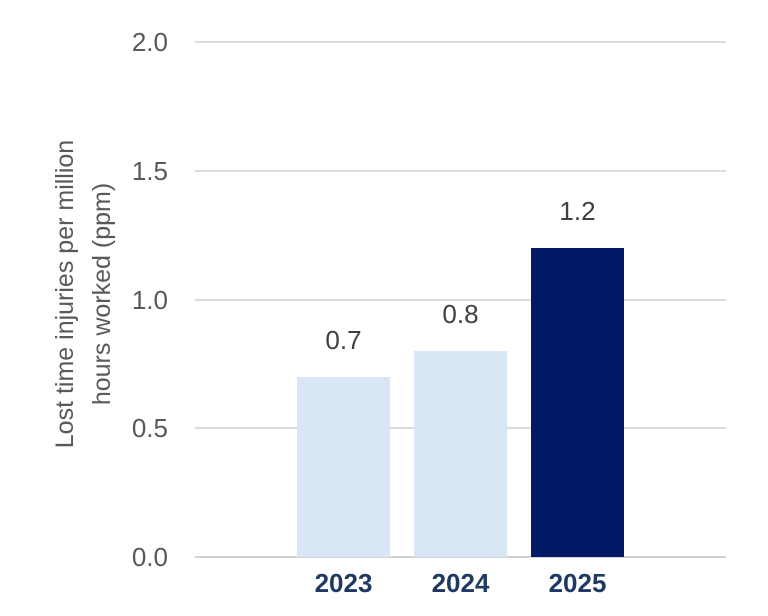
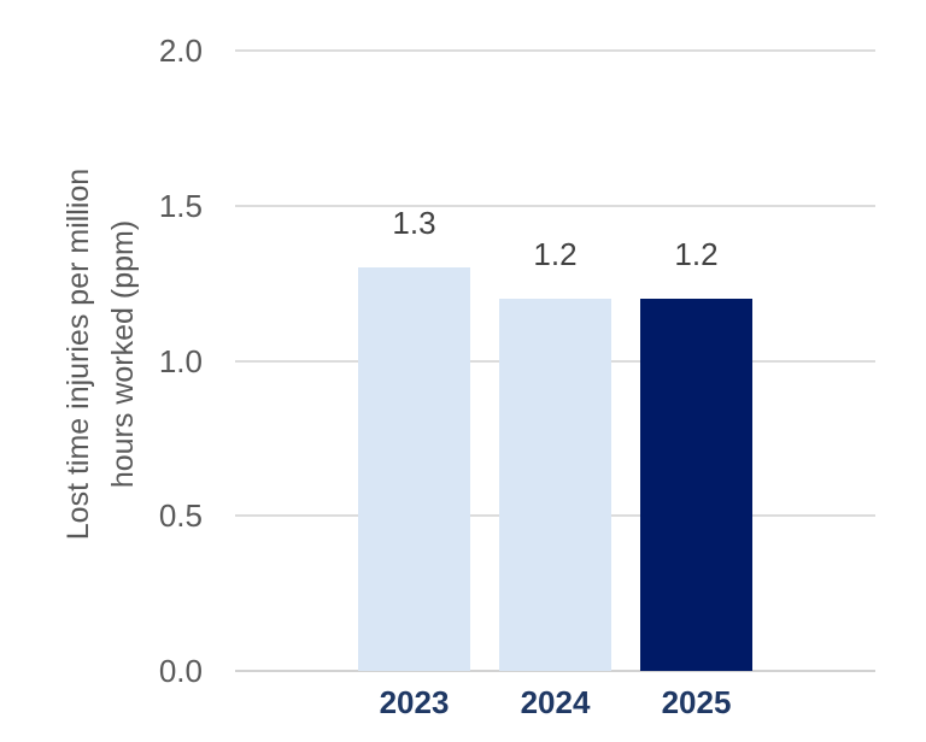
2023: 0.7 -> 1.3
2024: 0.8 -> 1.2
